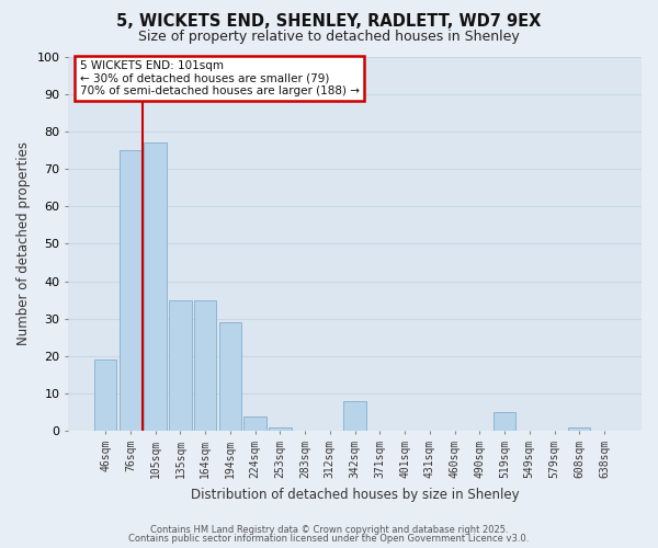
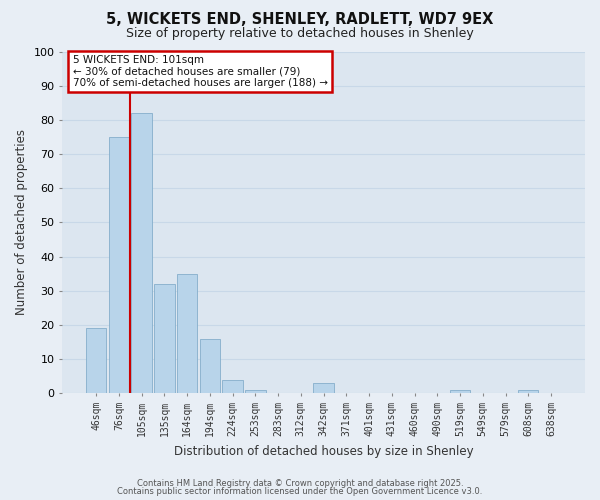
105sqm: 77 -> 82
135sqm: 35 -> 32
194sqm: 29 -> 16
342sqm: 8 -> 3
519sqm: 5 -> 1
